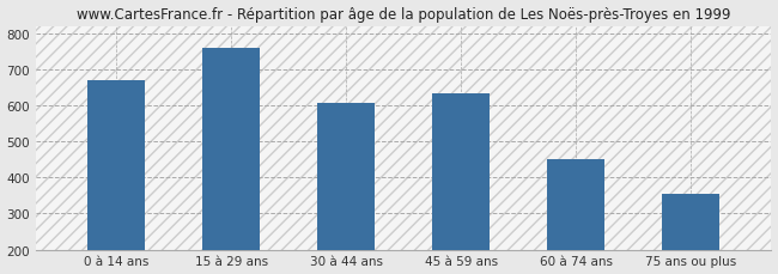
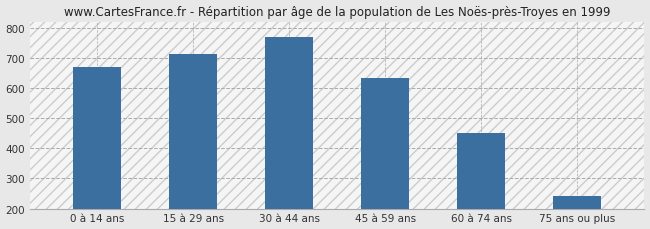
15 à 29 ans: 760 -> 712
30 à 44 ans: 605 -> 768
75 ans ou plus: 355 -> 242
